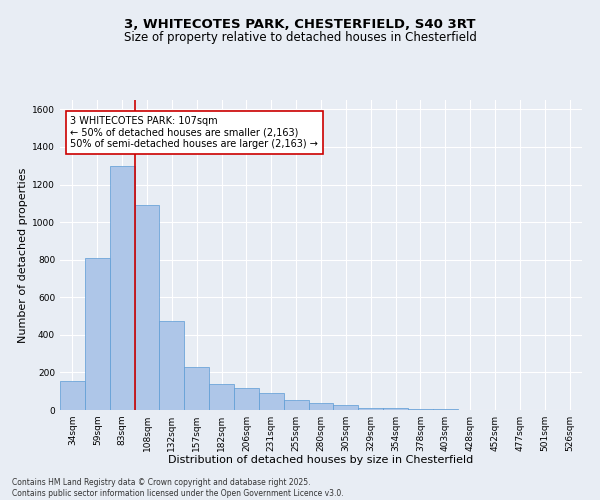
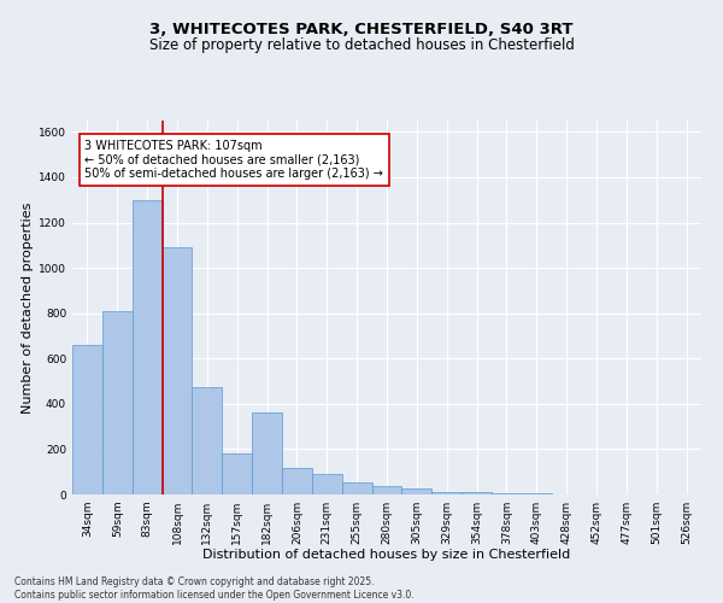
34sqm: 160 -> 660
157sqm: 230 -> 180
182sqm: 140 -> 360
